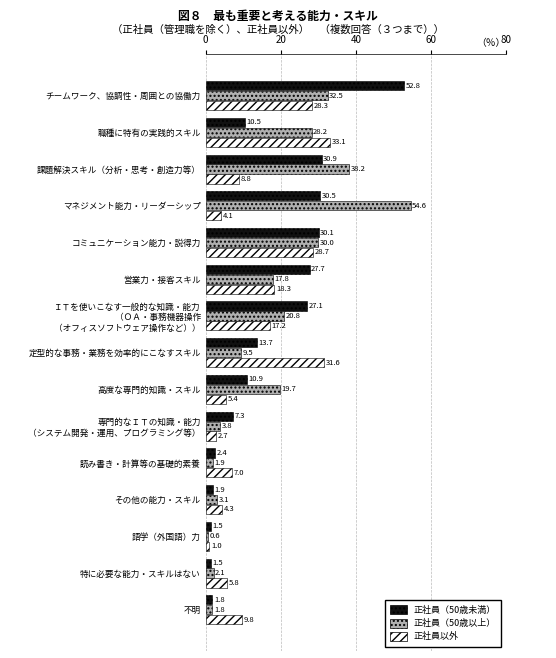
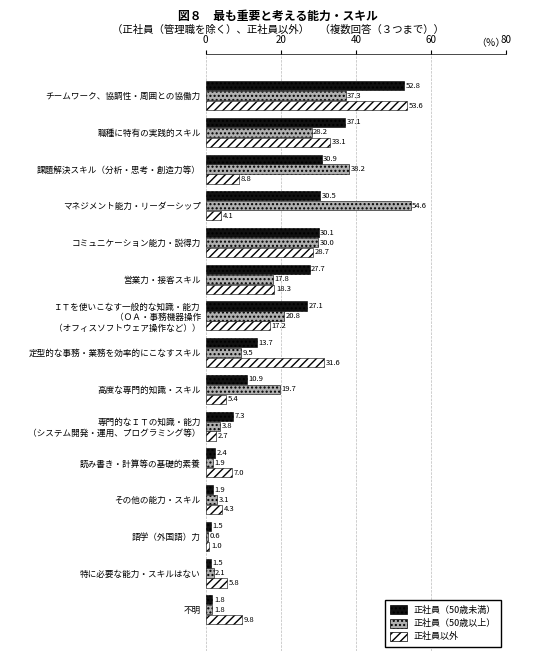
正社員（50歳以上）/チームワーク、協調性・周囲との協働力: 32.5 -> 37.3
正社員以外/チームワーク、協調性・周囲との協働力: 28.3 -> 53.6
正社員（50歳未満）/職種に特有の実践的スキル: 10.5 -> 37.1
